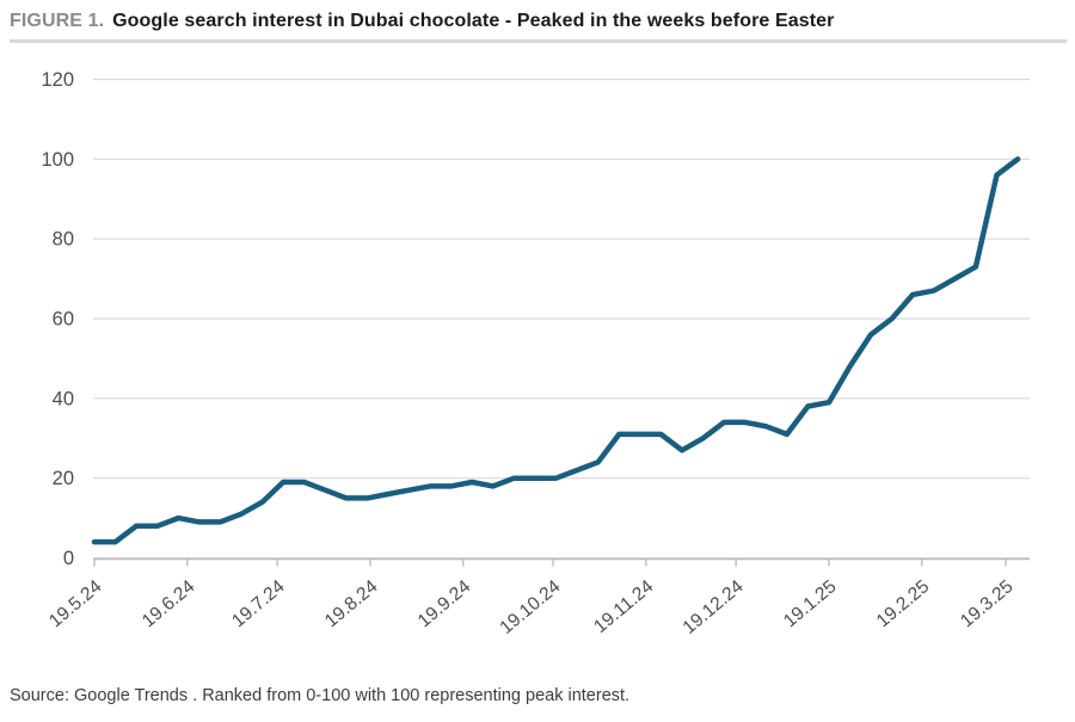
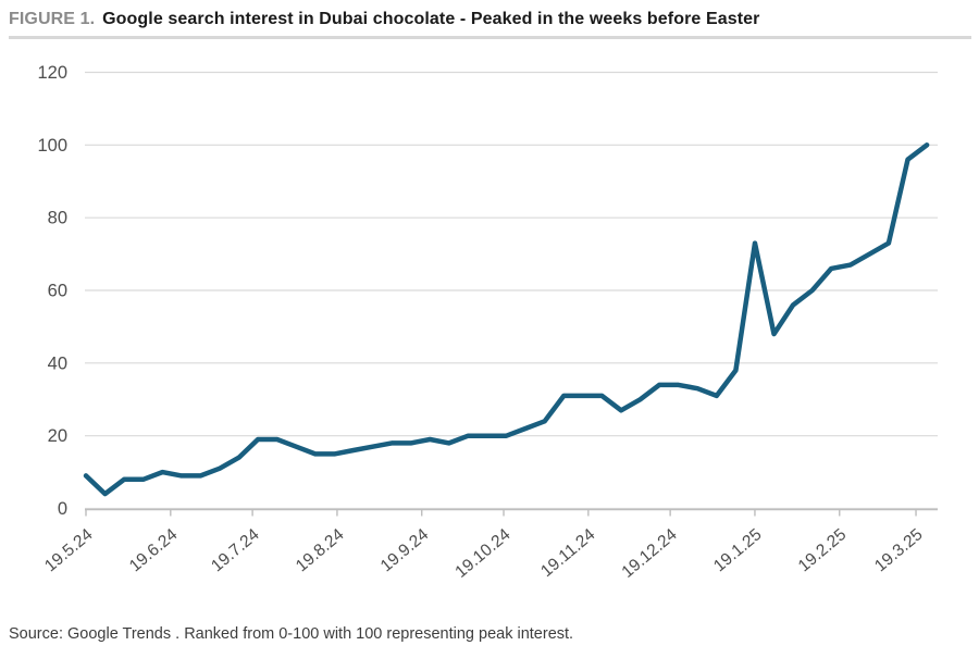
19.5.24: 4 -> 9
19.1.25: 39 -> 73
